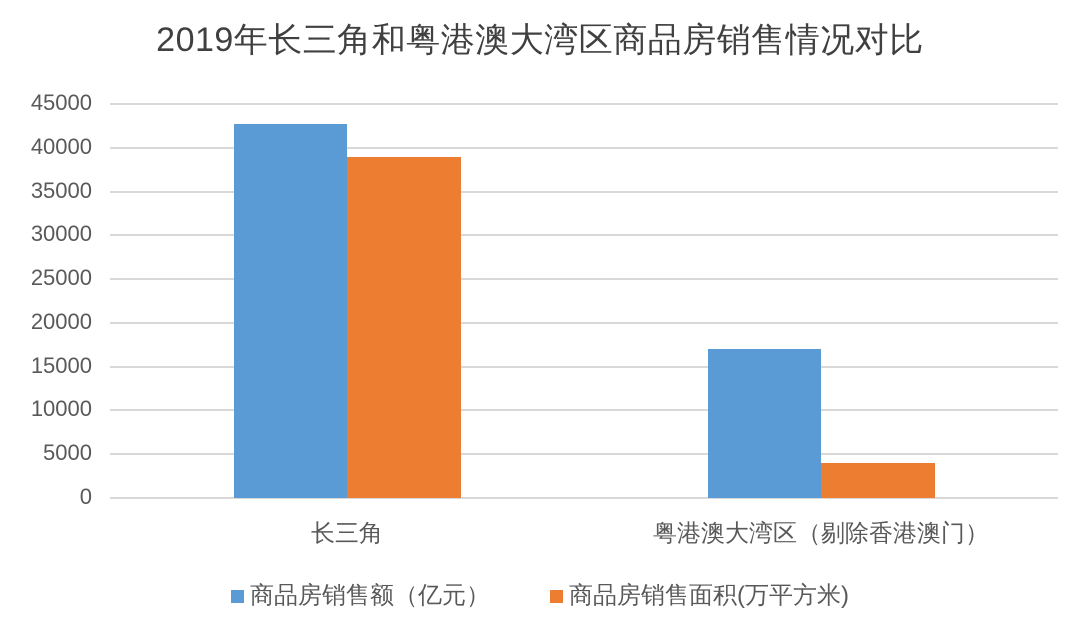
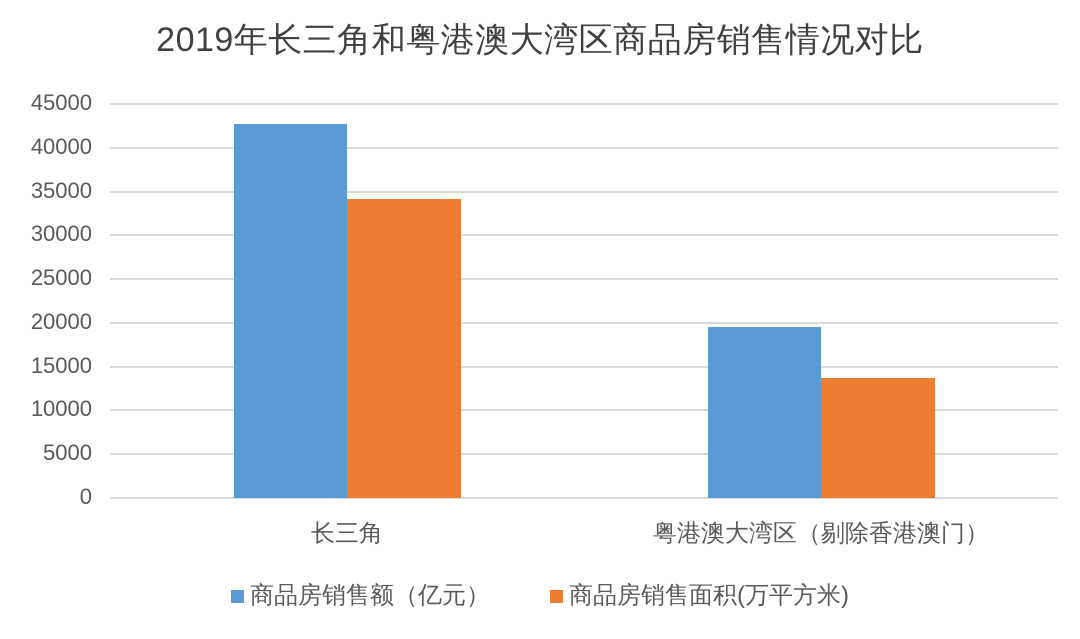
商品房销售面积(万平方米)/长三角: 39000 -> 34000
商品房销售额（亿元）/粤港澳大湾区（剔除香港澳门）: 17000 -> 20000
商品房销售面积(万平方米)/粤港澳大湾区（剔除香港澳门）: 4000 -> 14000
